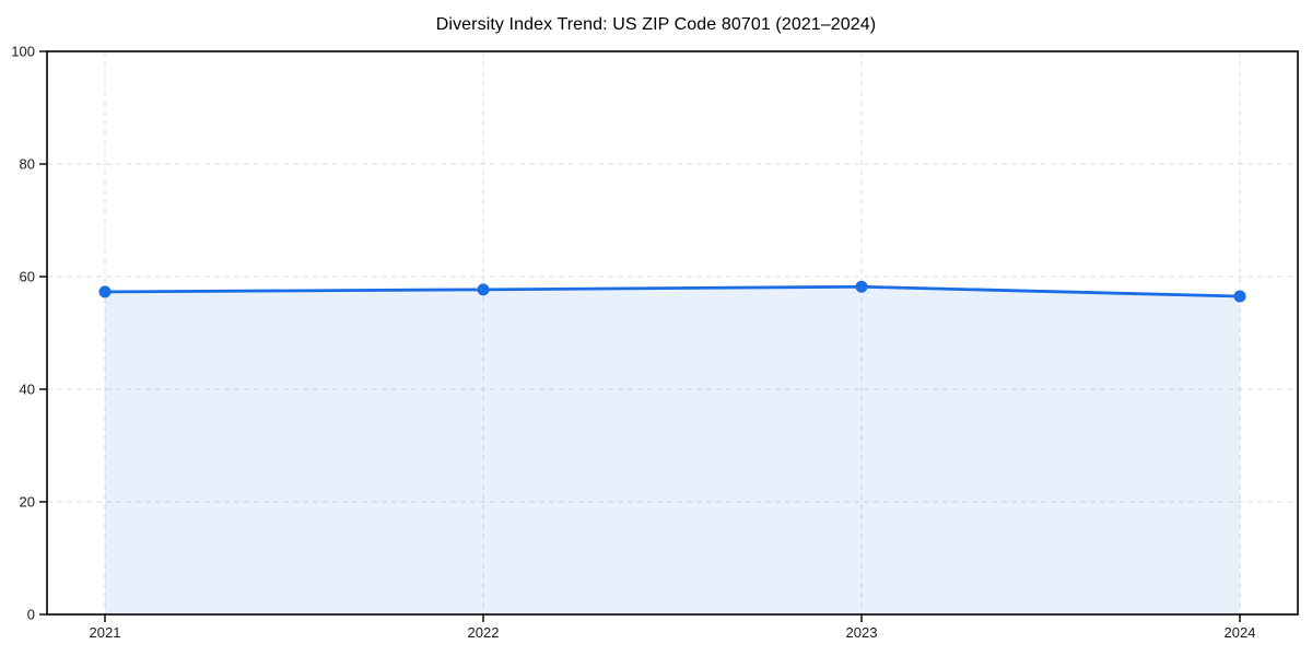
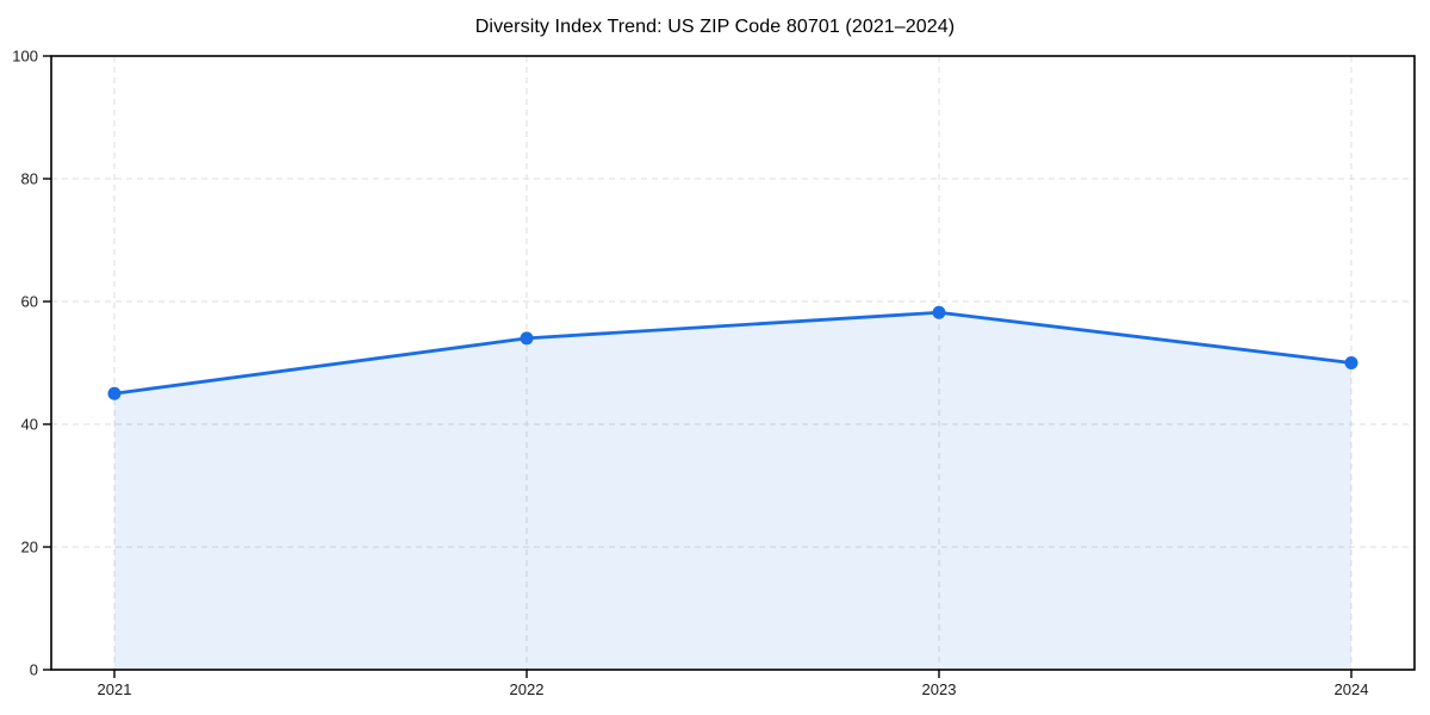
2021: 57 -> 45
2022: 58 -> 54
2024: 56 -> 50
